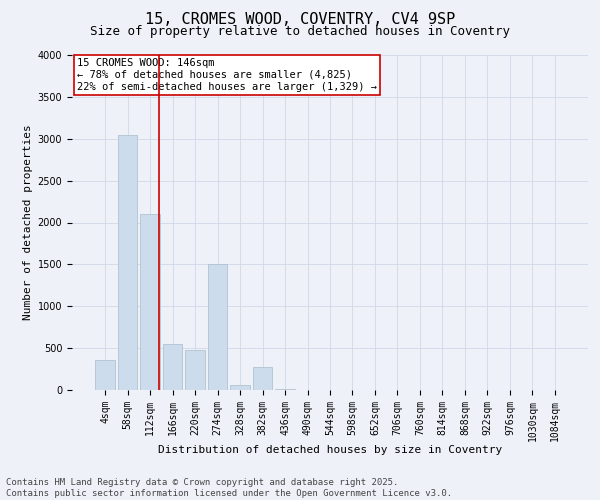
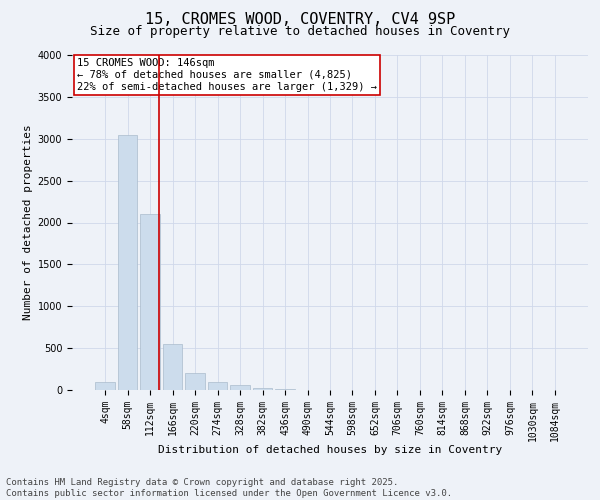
4sqm: 360 -> 100
220sqm: 480 -> 200
274sqm: 1500 -> 100
382sqm: 280 -> 30
